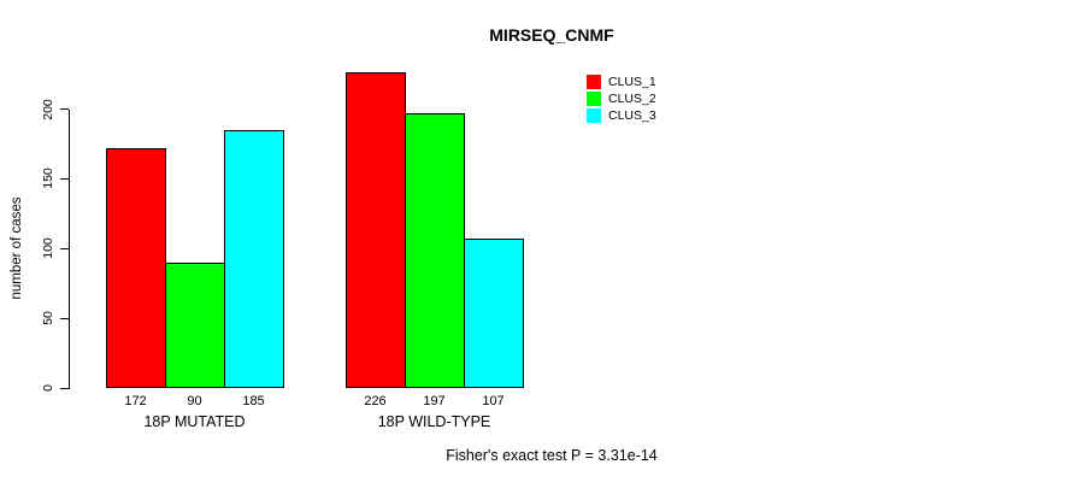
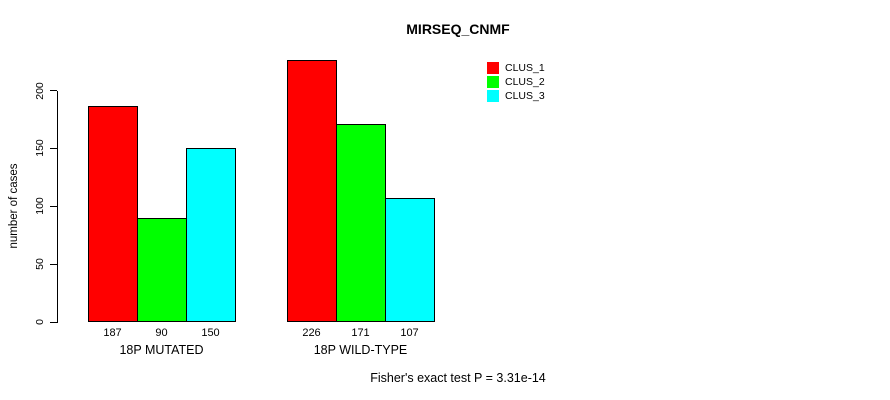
CLUS_1/18P MUTATED: 172 -> 187
CLUS_3/18P MUTATED: 185 -> 150
CLUS_2/18P WILD-TYPE: 197 -> 171
